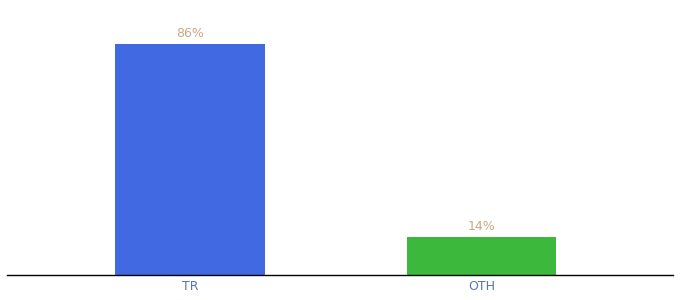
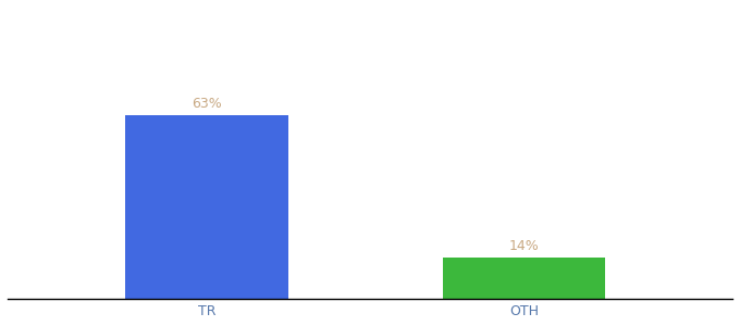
TR: 86% -> 63%
